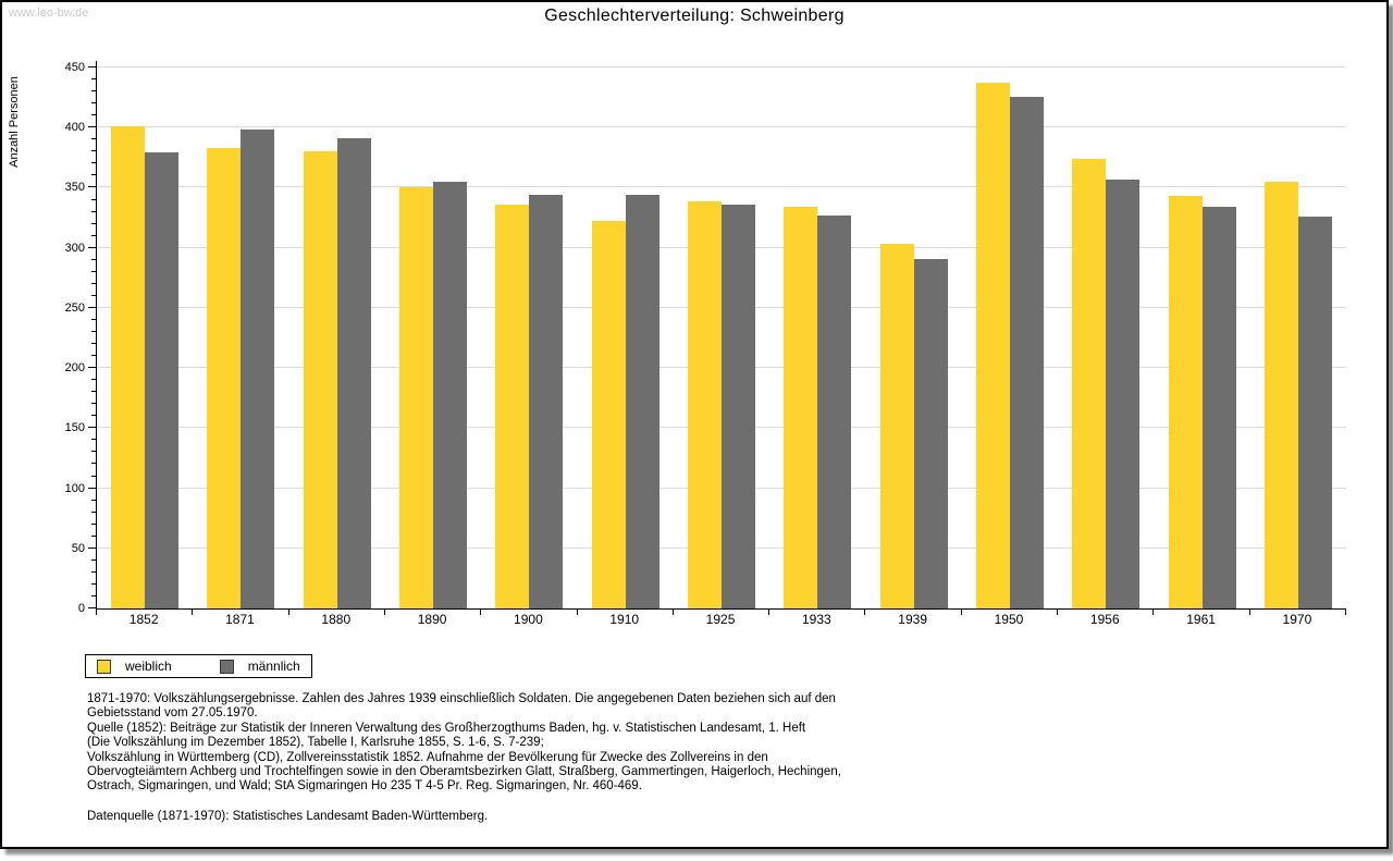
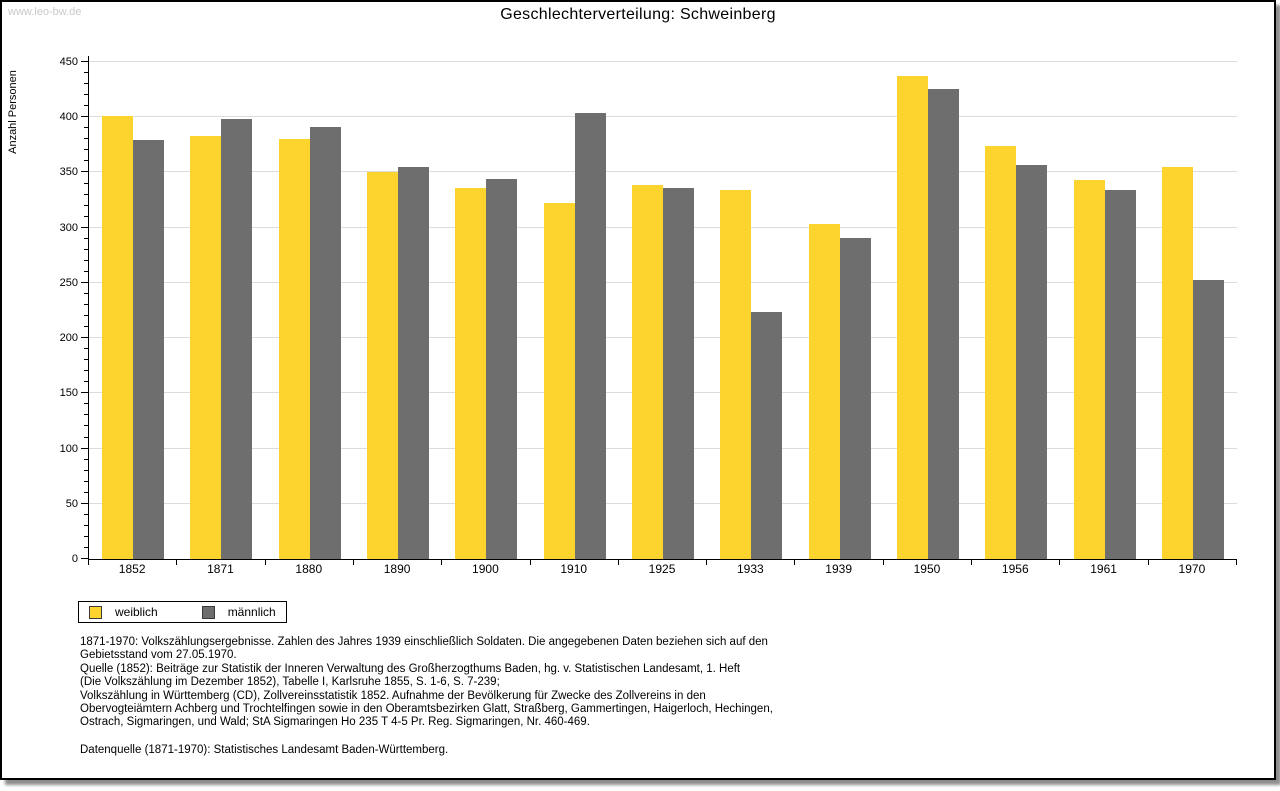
männlich/1910: 344 -> 404
männlich/1933: 327 -> 224
männlich/1970: 326 -> 253
